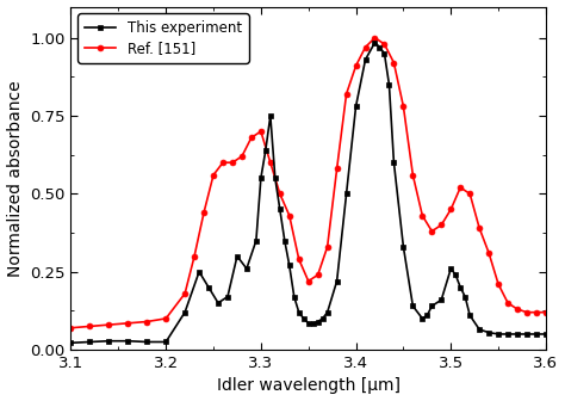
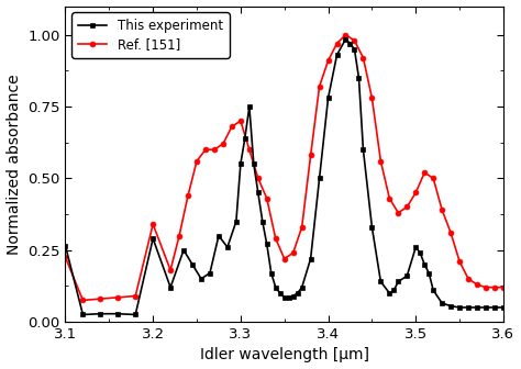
This experiment/3.1: 0.022 -> 0.265
Ref. [151]/3.1: 0.070 -> 0.225
This experiment/3.2: 0.025 -> 0.290
Ref. [151]/3.2: 0.100 -> 0.340
